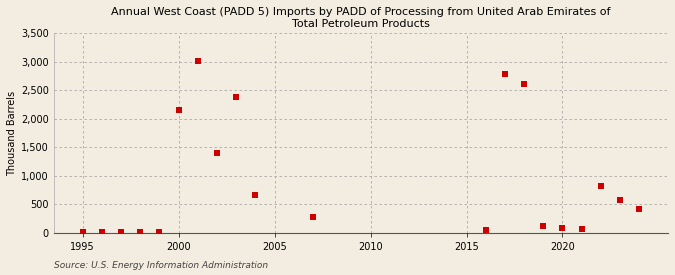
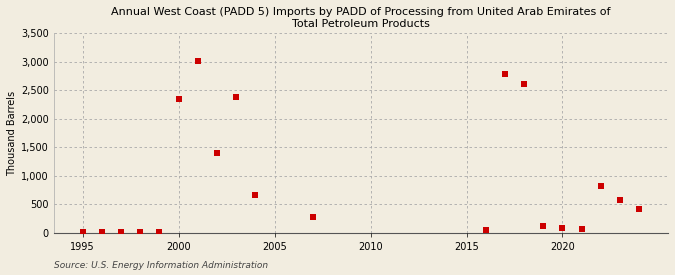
2000: 2,160 -> 2,340
